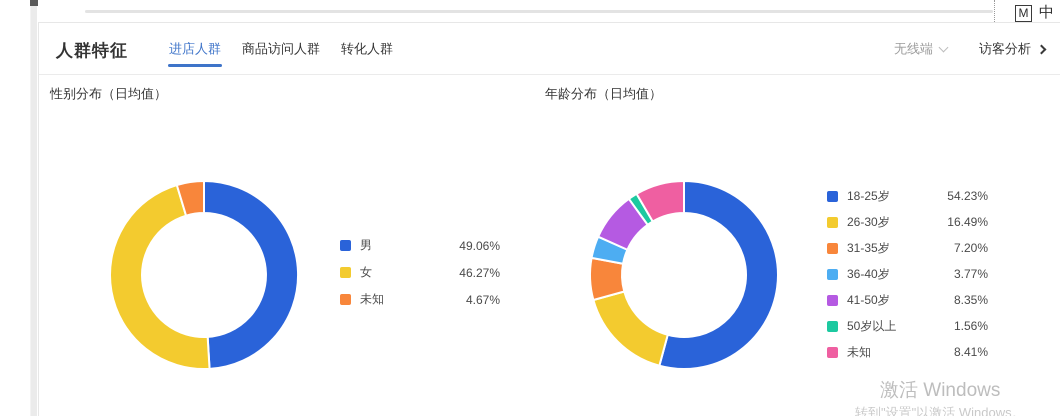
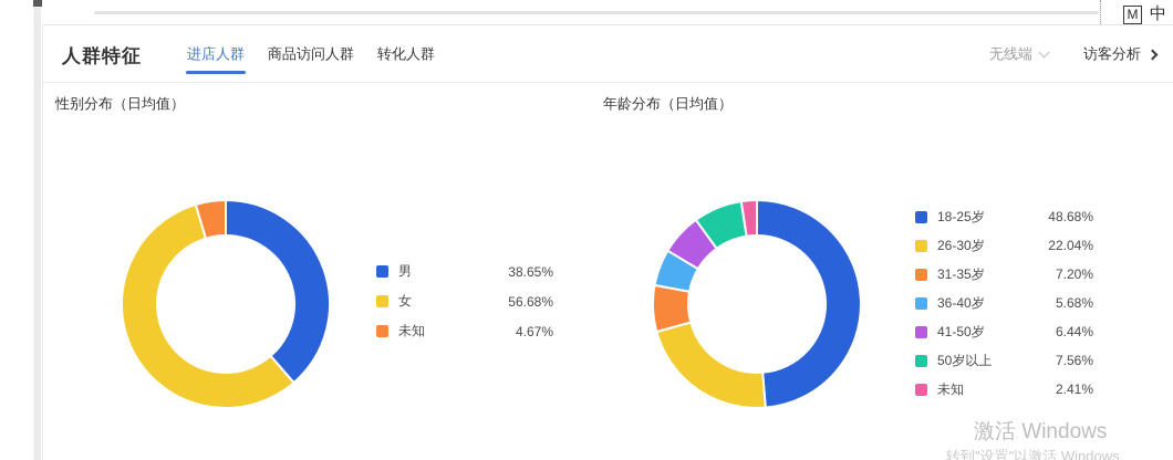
性别分布（日均值）/男: 49.06% -> 38.65%
性别分布（日均值）/女: 46.27% -> 56.68%
年龄分布（日均值）/18-25岁: 54.23% -> 48.68%
年龄分布（日均值）/26-30岁: 16.49% -> 22.04%
年龄分布（日均值）/36-40岁: 3.77% -> 5.68%
年龄分布（日均值）/41-50岁: 8.35% -> 6.44%
年龄分布（日均值）/50岁以上: 1.56% -> 7.56%
年龄分布（日均值）/未知: 8.41% -> 2.41%
